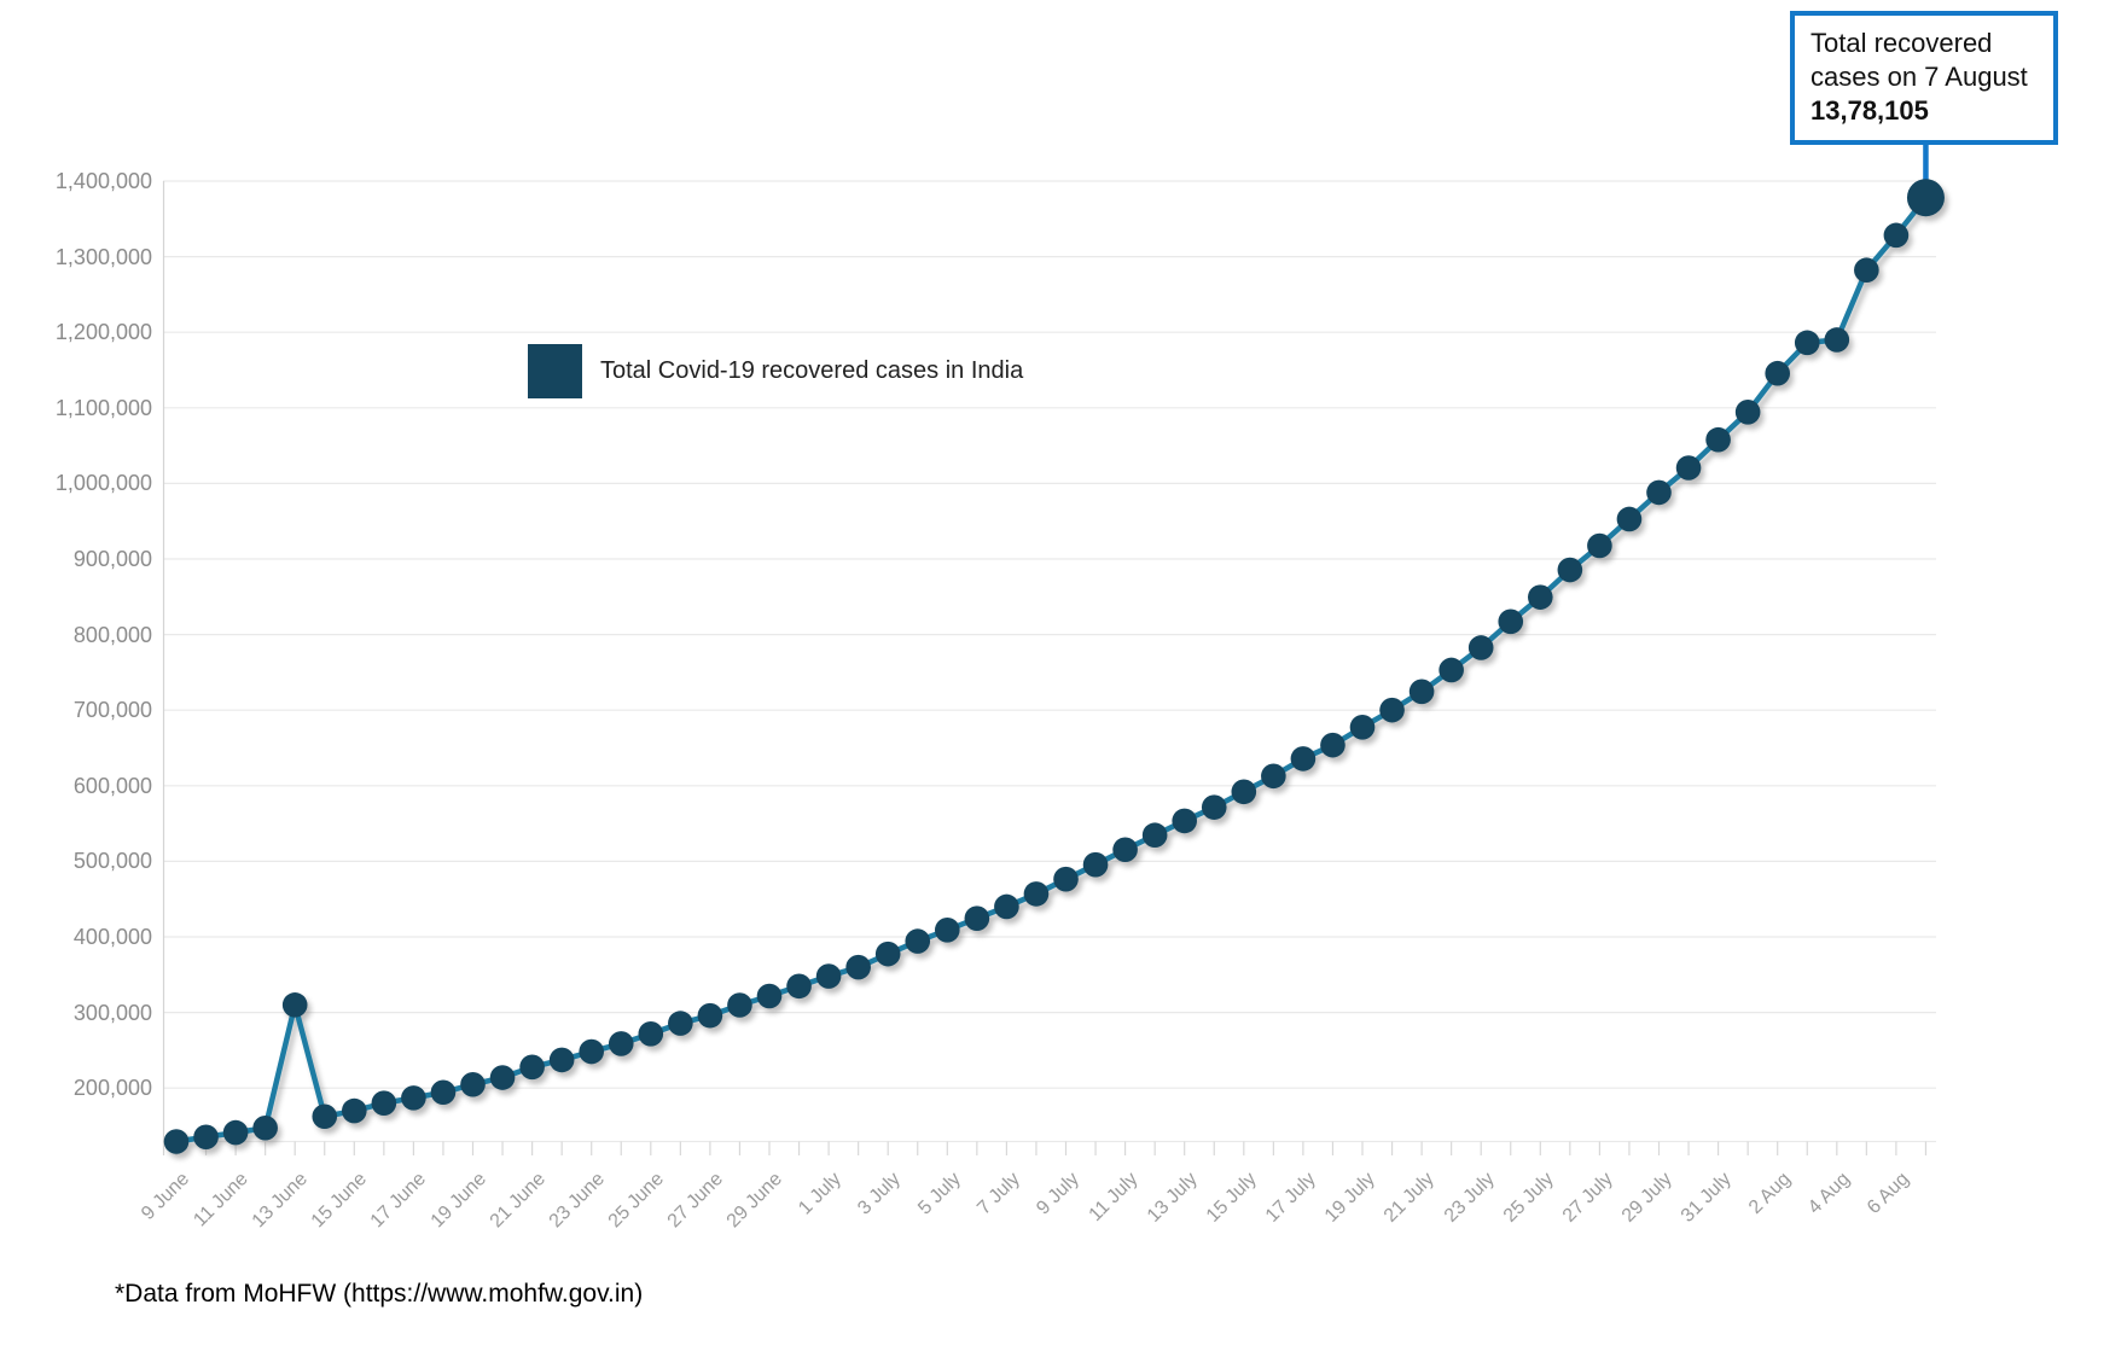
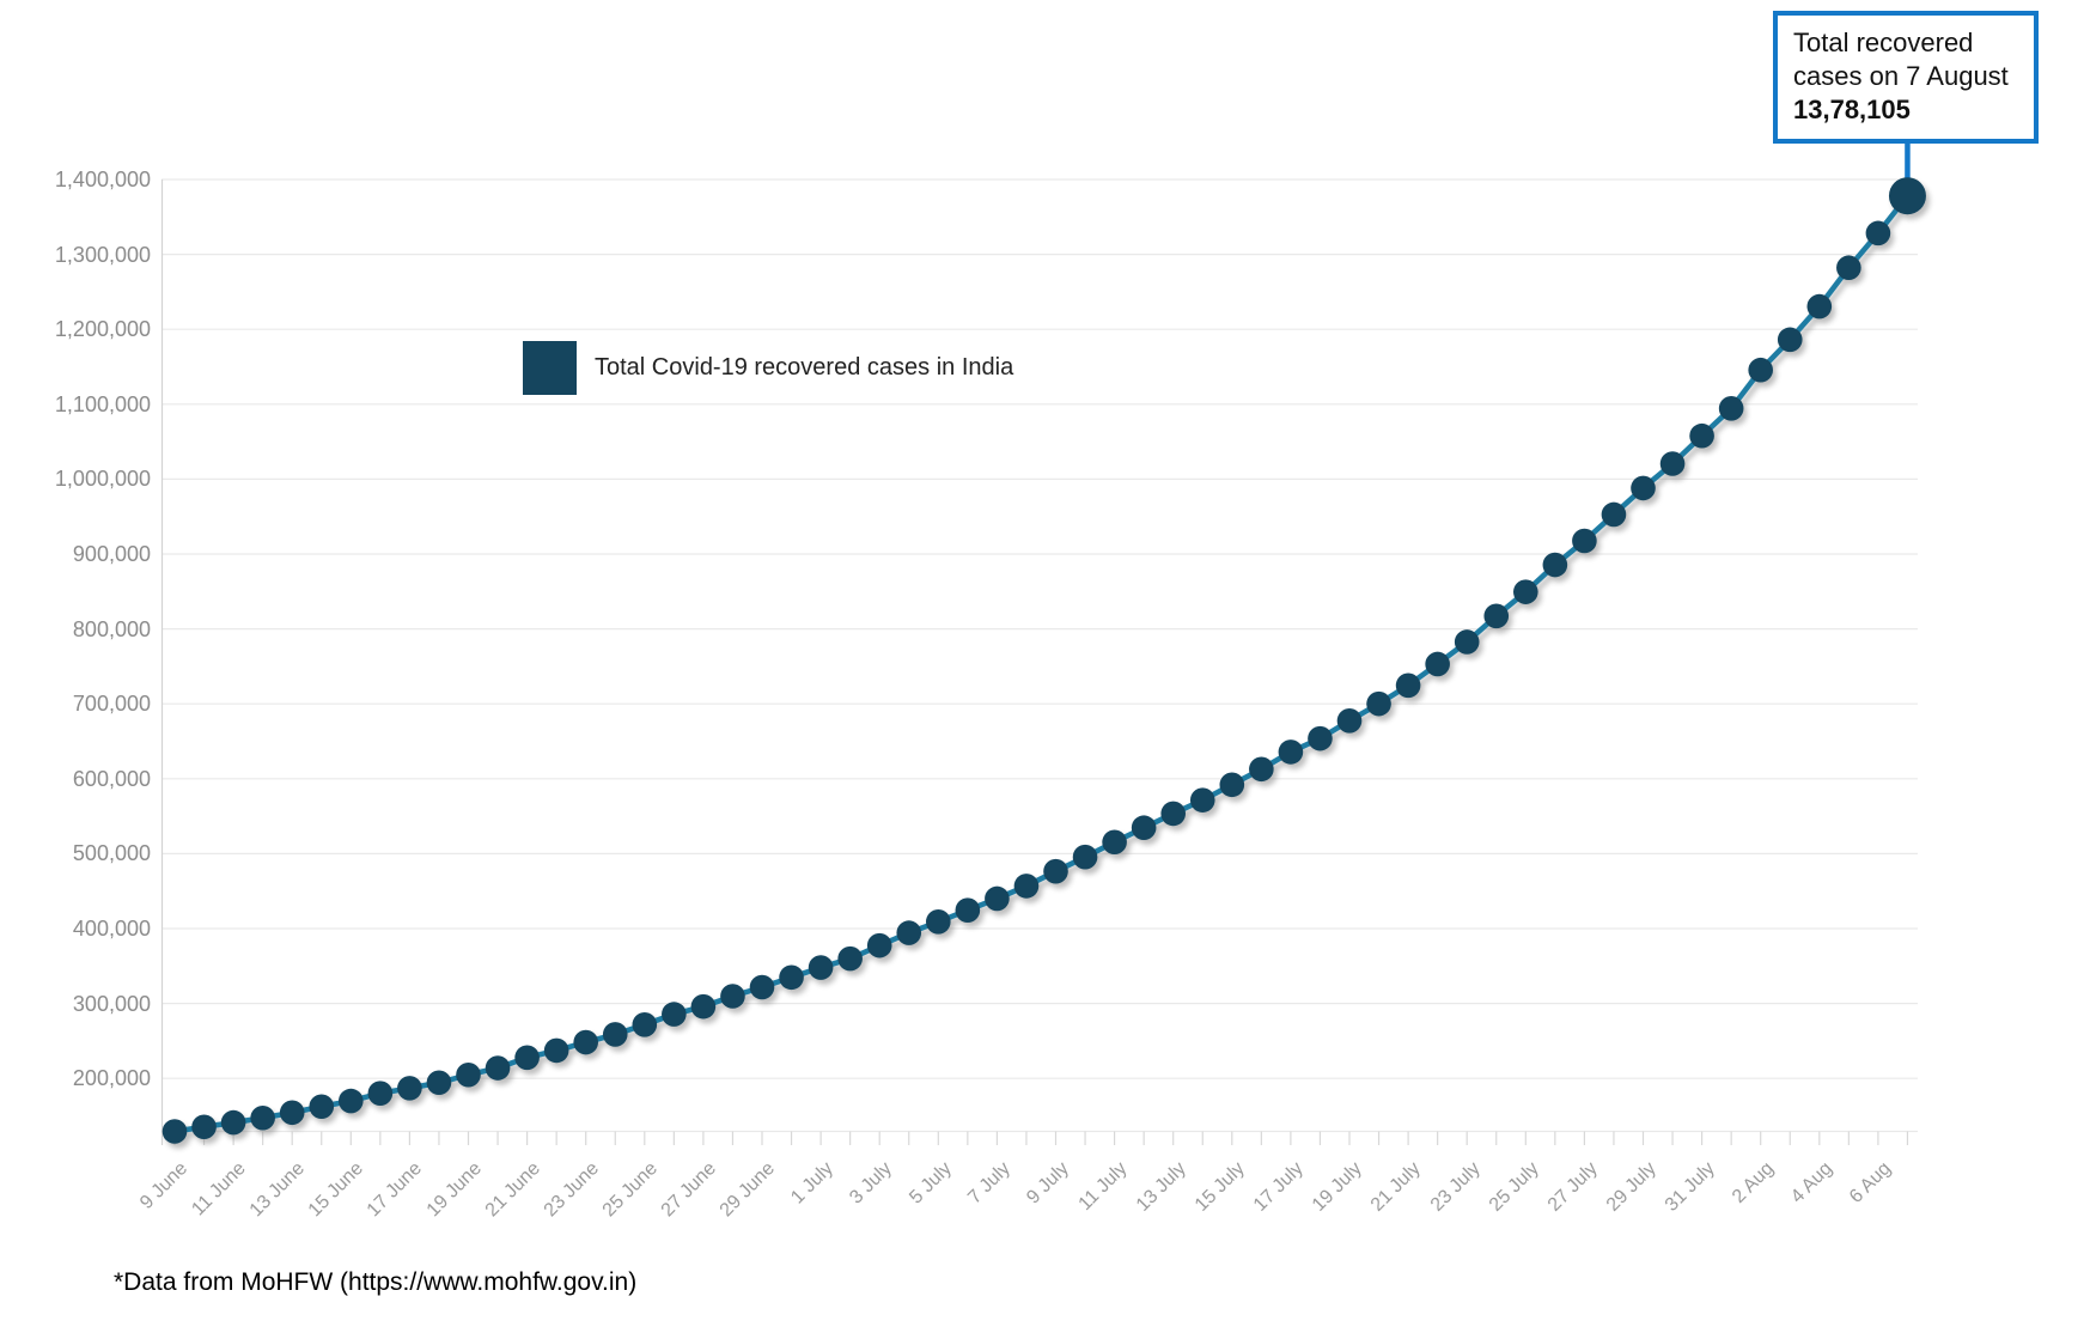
13 June: 310000 -> 150000
4 Aug: 1190000 -> 1230000
